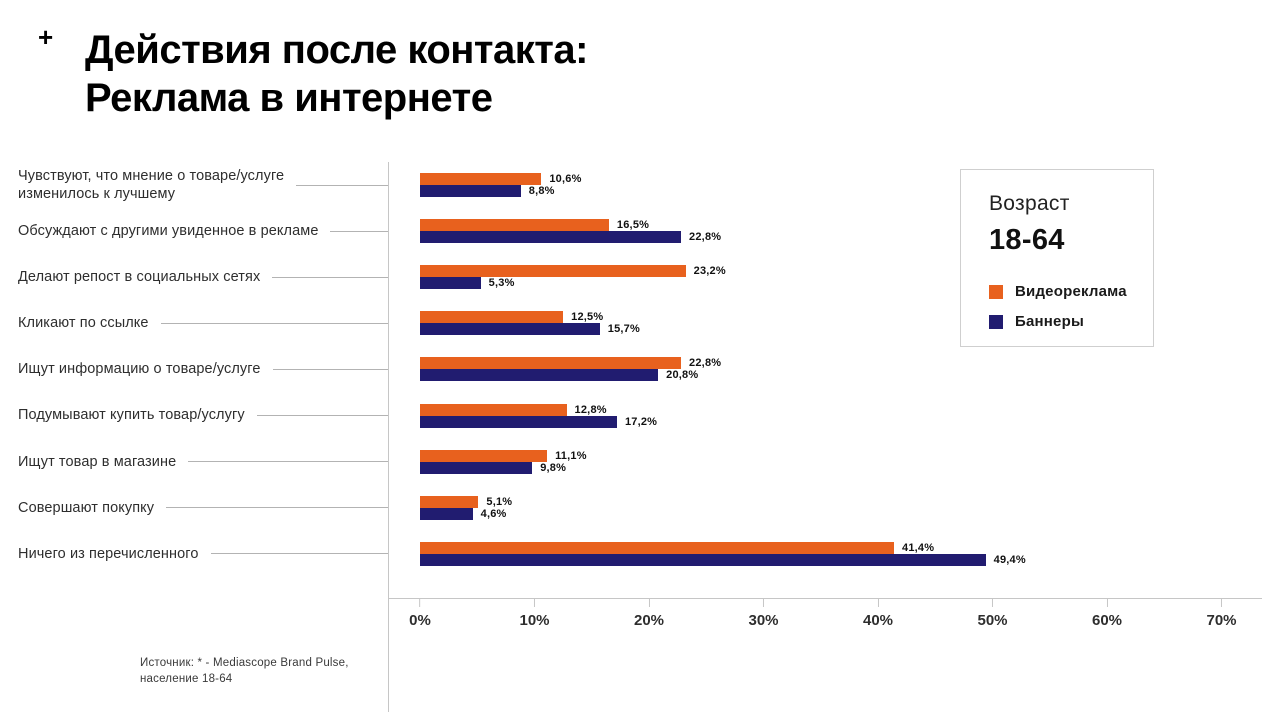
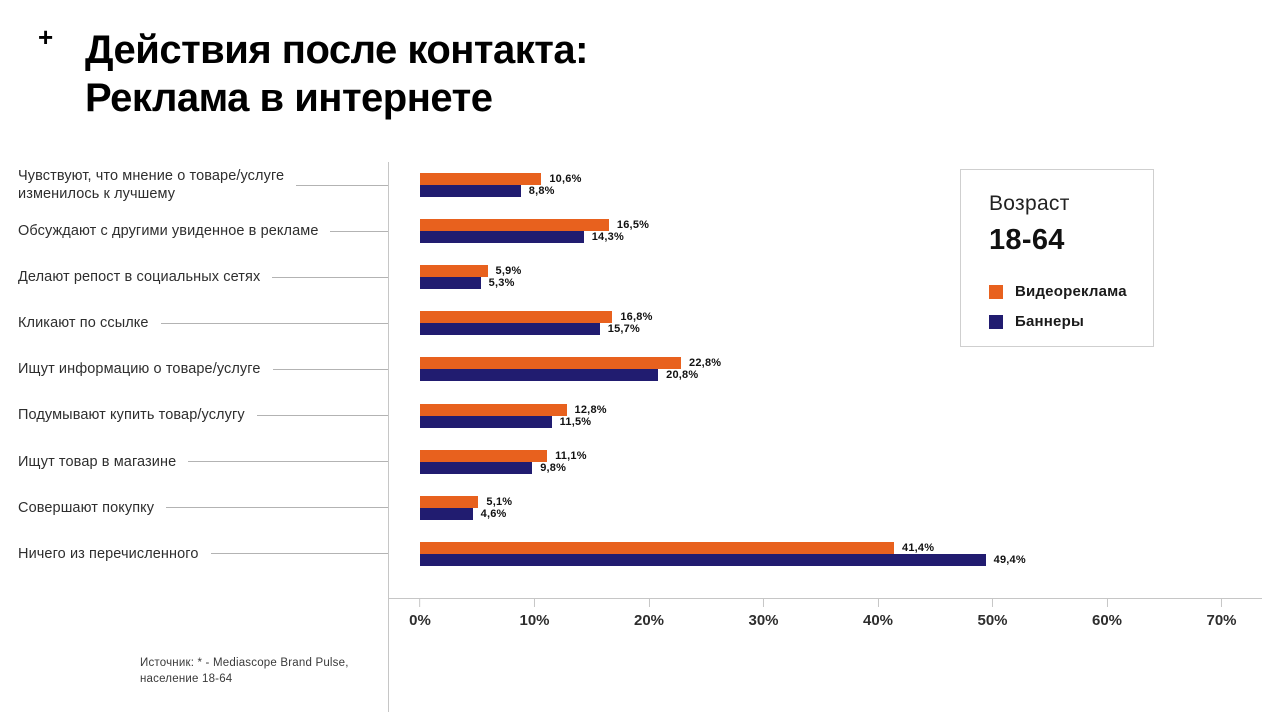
Баннеры/Обсуждают с другими увиденное в рекламе: 22,8% -> 14,3%
Видеореклама/Делают репост в социальных сетях: 23,2% -> 5,9%
Видеореклама/Кликают по ссылке: 12,5% -> 16,8%
Баннеры/Подумывают купить товар/услугу: 17,2% -> 11,5%
